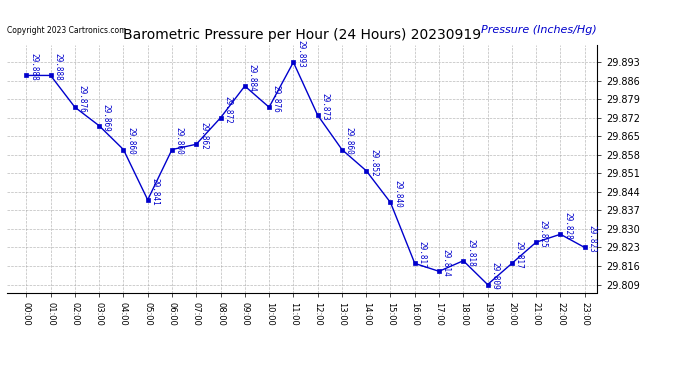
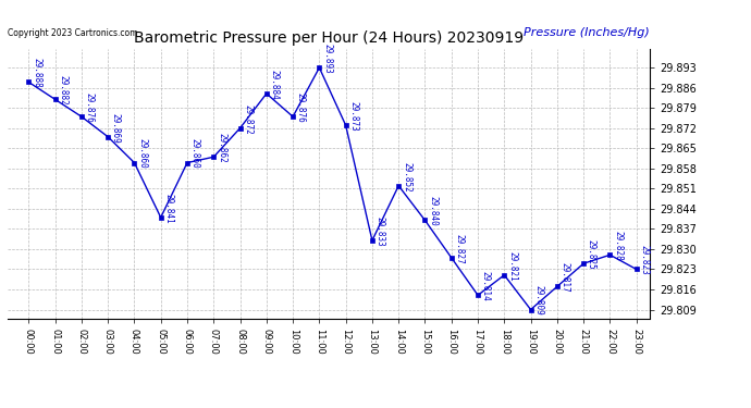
01:00: 29.888 -> 29.882
13:00: 29.860 -> 29.833
16:00: 29.817 -> 29.827
18:00: 29.818 -> 29.821
